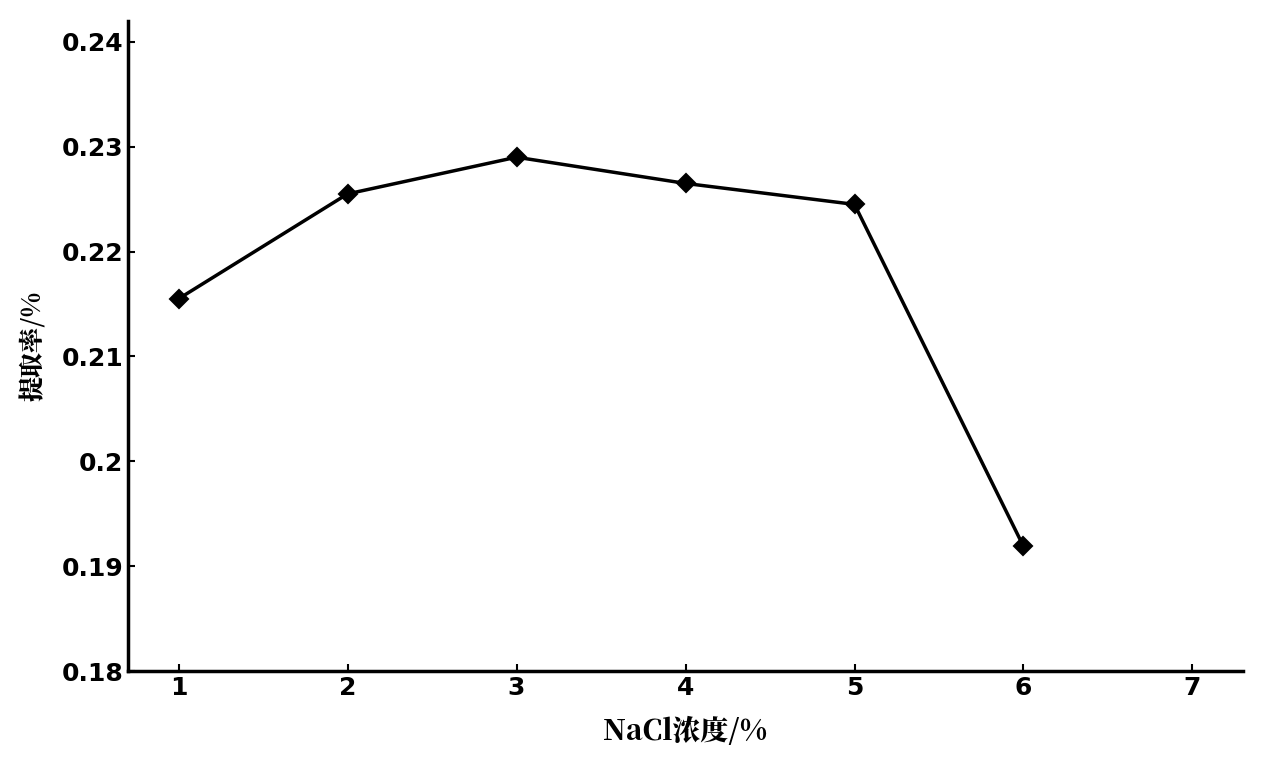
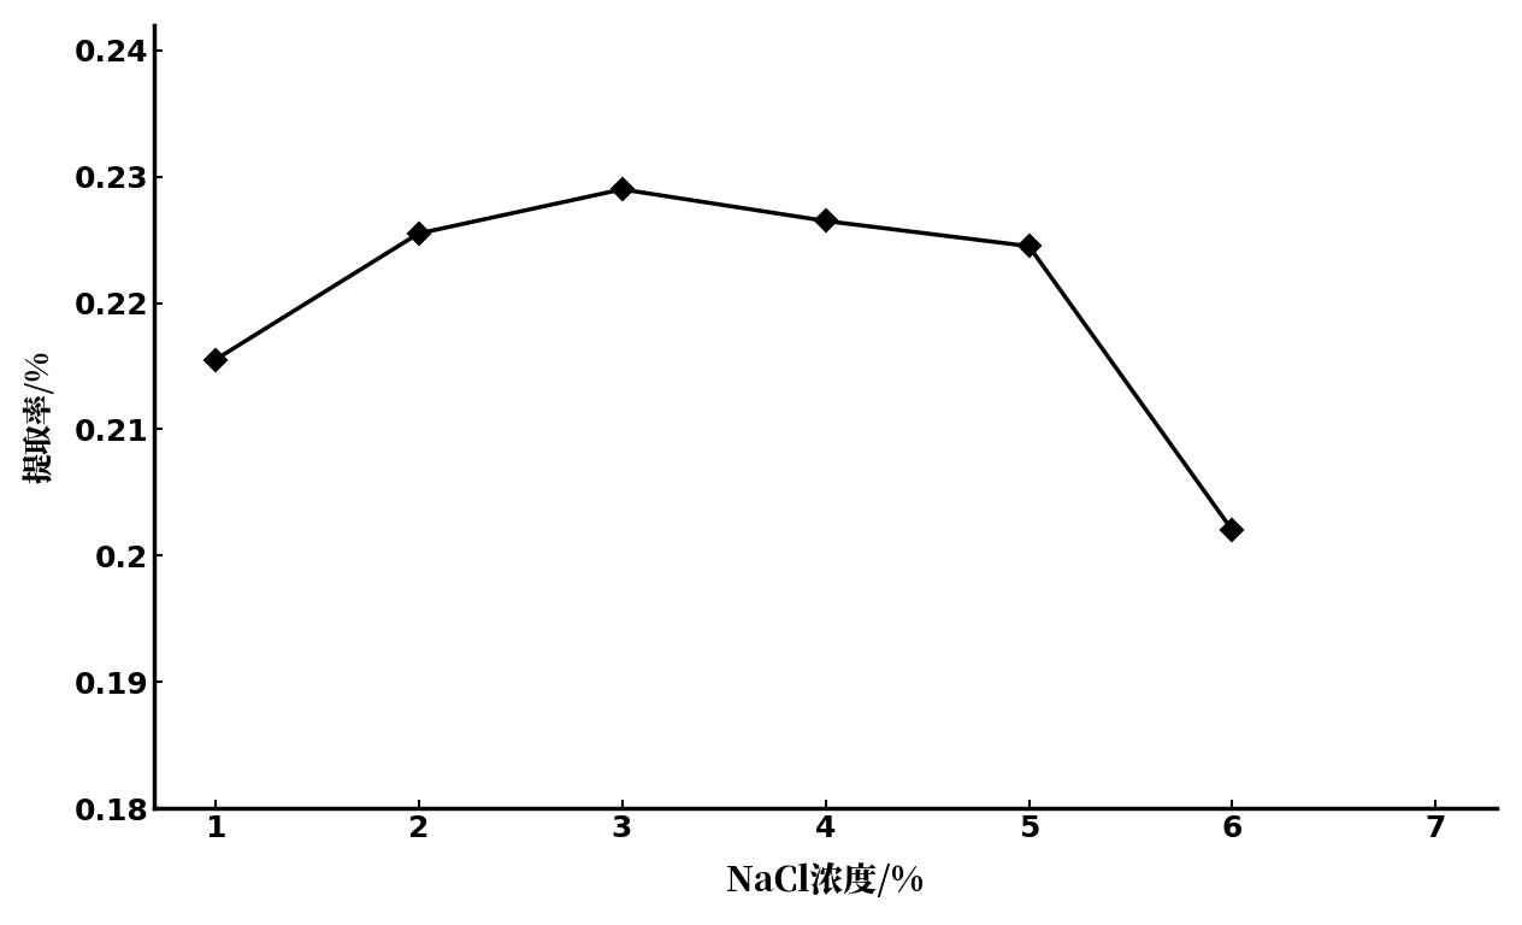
6: 0.1919 -> 0.2020
